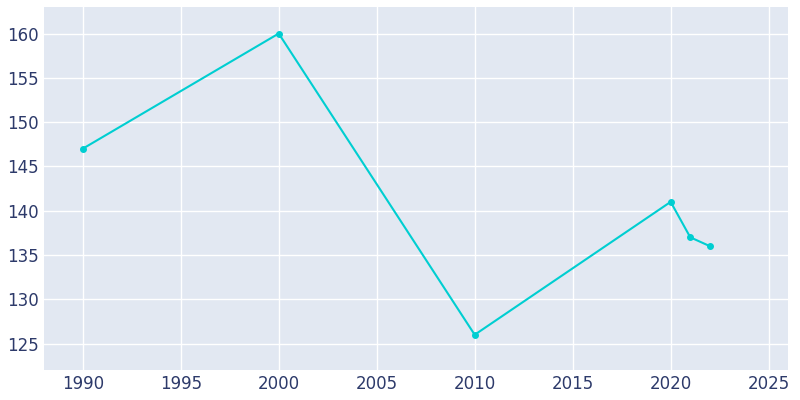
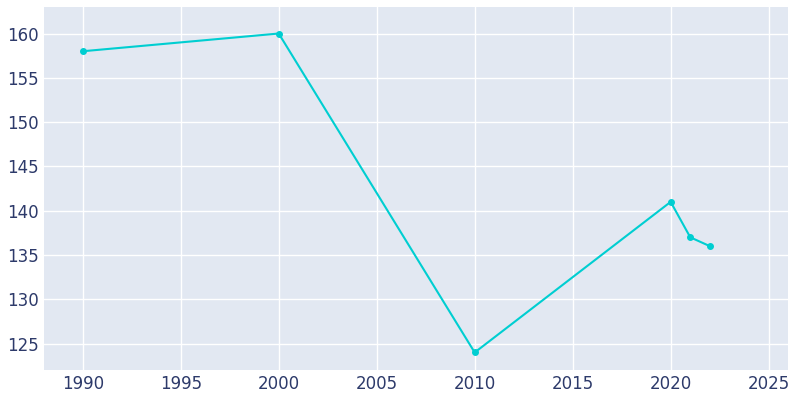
1990: 147 -> 158
2010: 126 -> 124
